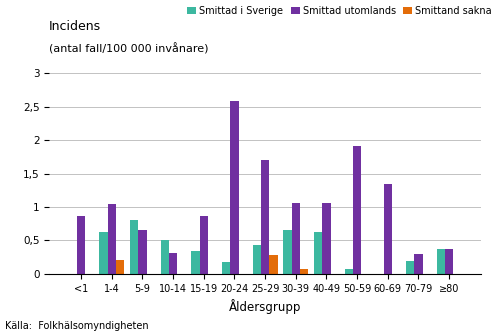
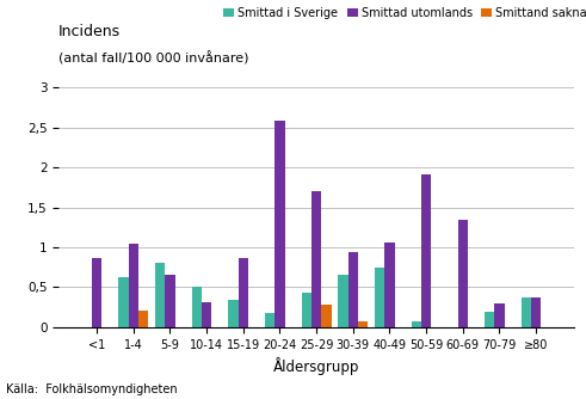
Smittad utomlands/30-39: 1,06 -> 0,94
Smittad i Sverige/40-49: 0,62 -> 0,74
